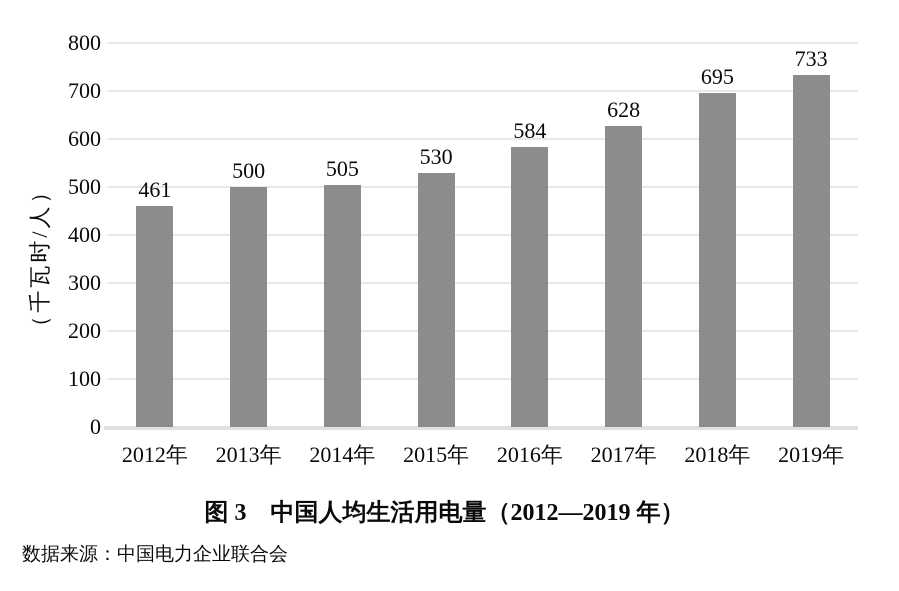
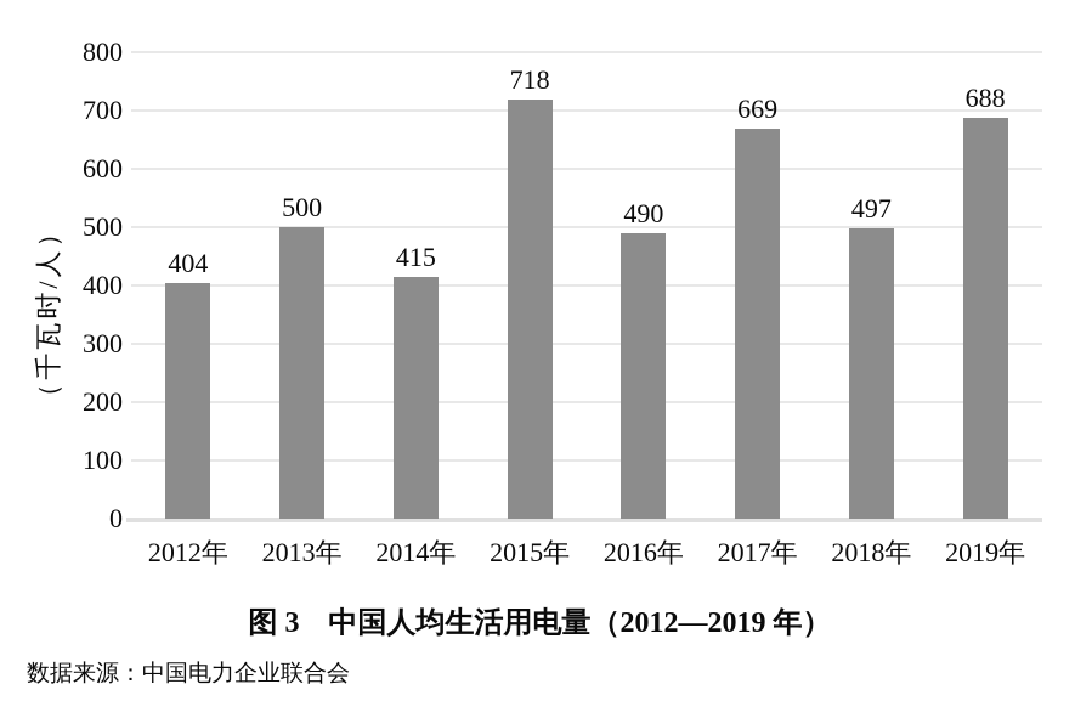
2012年: 461 -> 404
2014年: 505 -> 415
2015年: 530 -> 718
2016年: 584 -> 490
2017年: 628 -> 669
2018年: 695 -> 497
2019年: 733 -> 688
